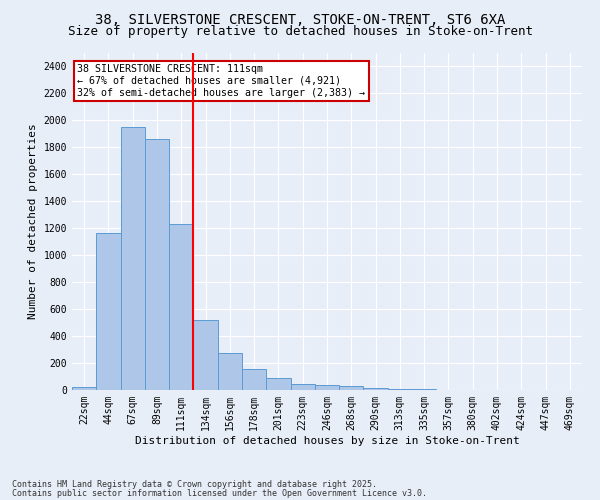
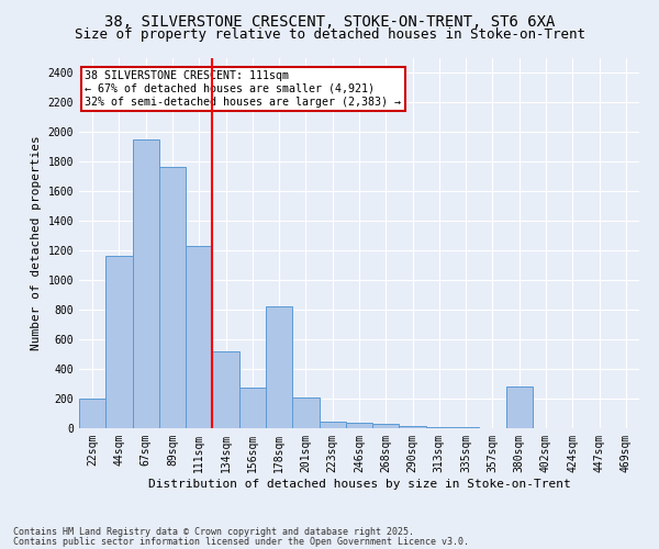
22sqm: 20 -> 200
89sqm: 1860 -> 1760
178sqm: 160 -> 820
201sqm: 90 -> 210
380sqm: 0 -> 280
